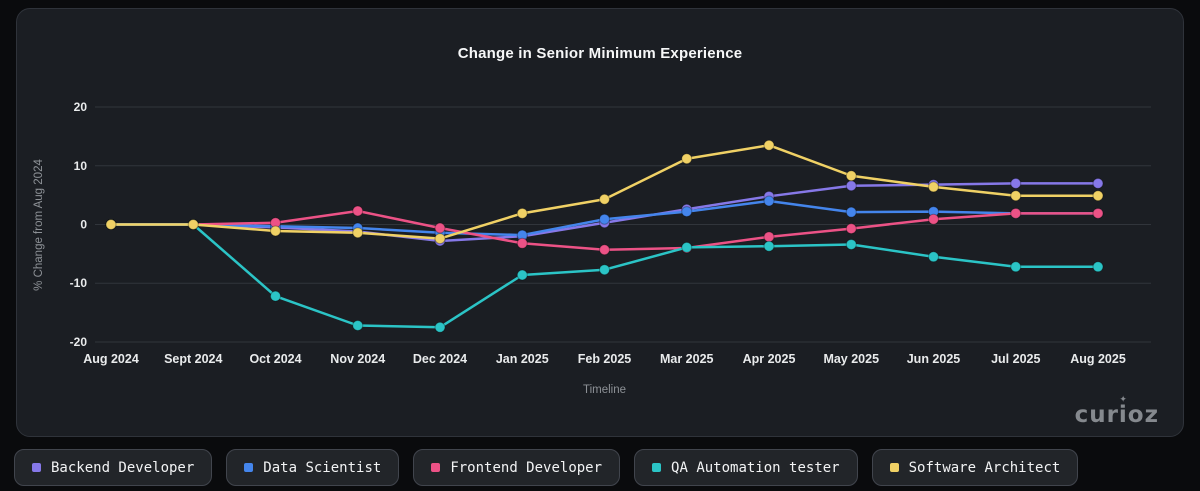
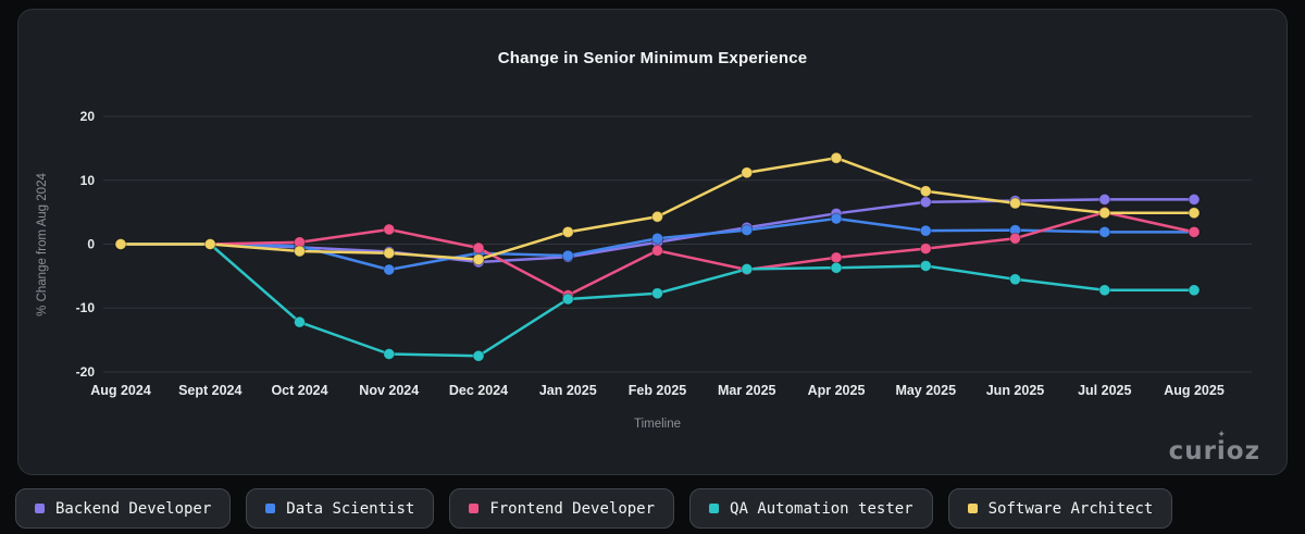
Data Scientist/Nov 2024: -1 -> -4
Frontend Developer/Jan 2025: -3 -> -8
Frontend Developer/Feb 2025: -4 -> -1
Frontend Developer/Jul 2025: 2 -> 5
